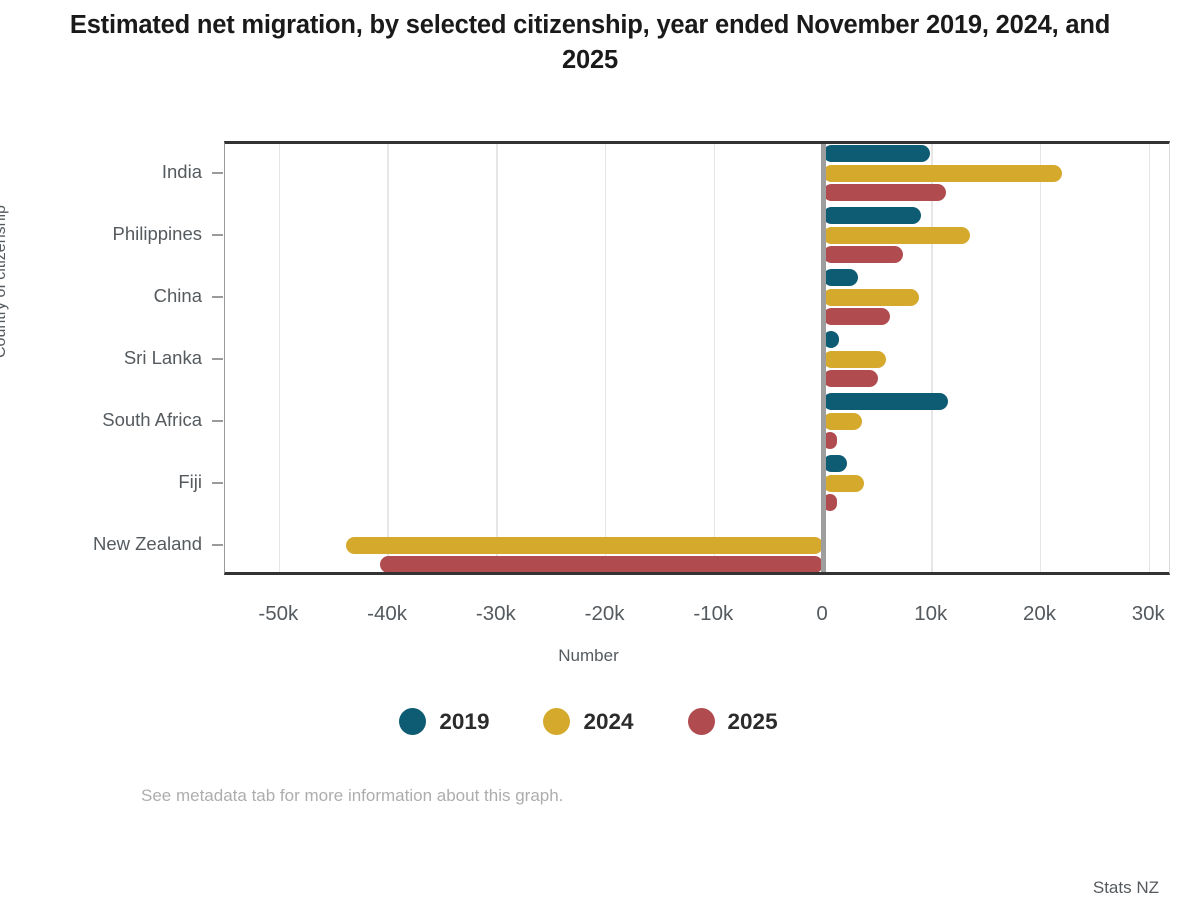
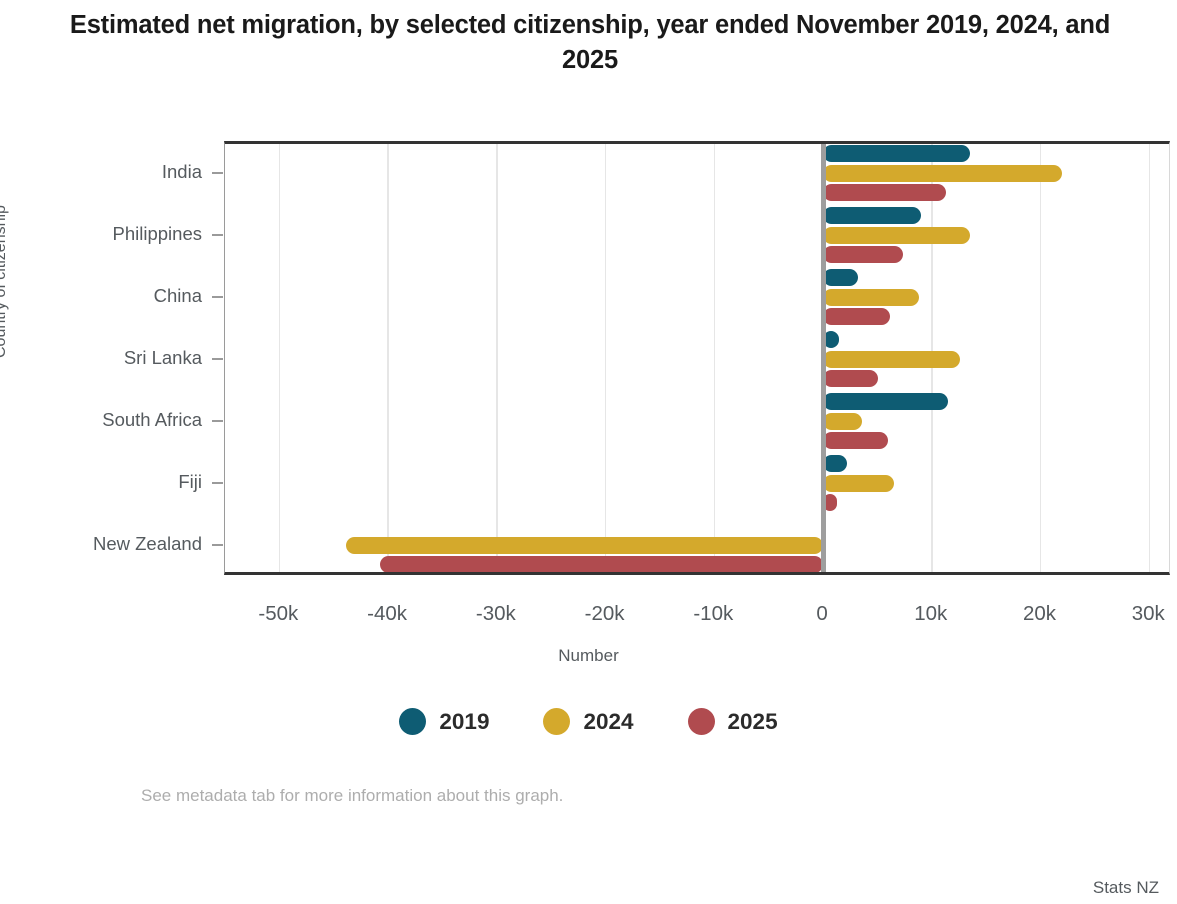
2019/India: 9.8k -> 13.5k
2024/Sri Lanka: 5.8k -> 12.6k
2025/South Africa: 1.3k -> 6.0k
2024/Fiji: 3.8k -> 6.5k
